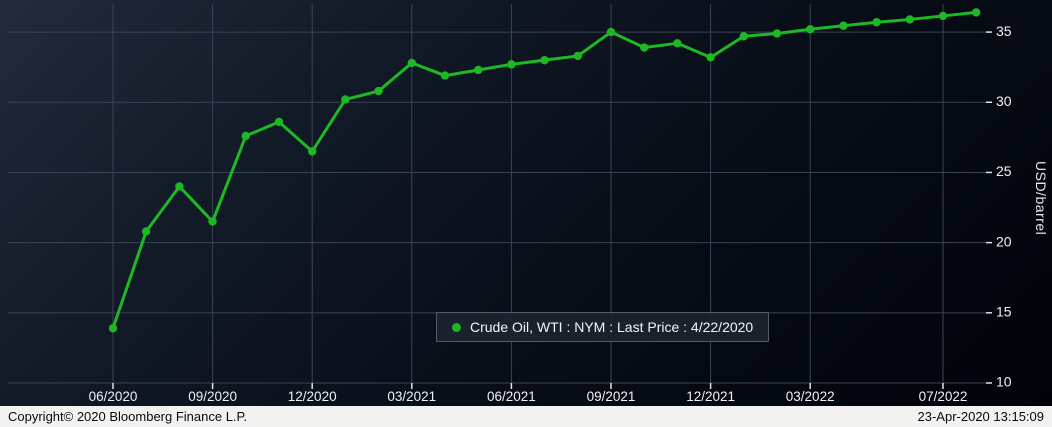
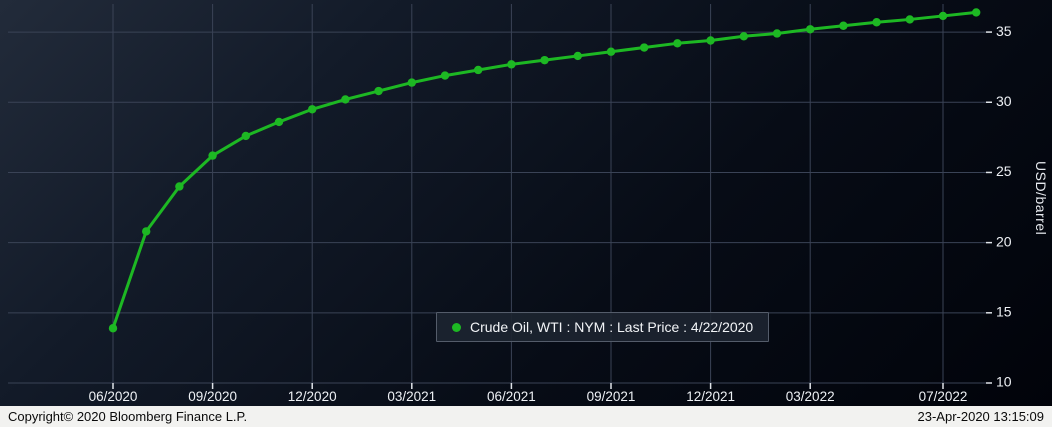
09/2020: 21.5 -> 26.2
12/2020: 26.5 -> 29.5
03/2021: 32.8 -> 31.4
09/2021: 35.0 -> 33.6
12/2021: 33.2 -> 34.4
